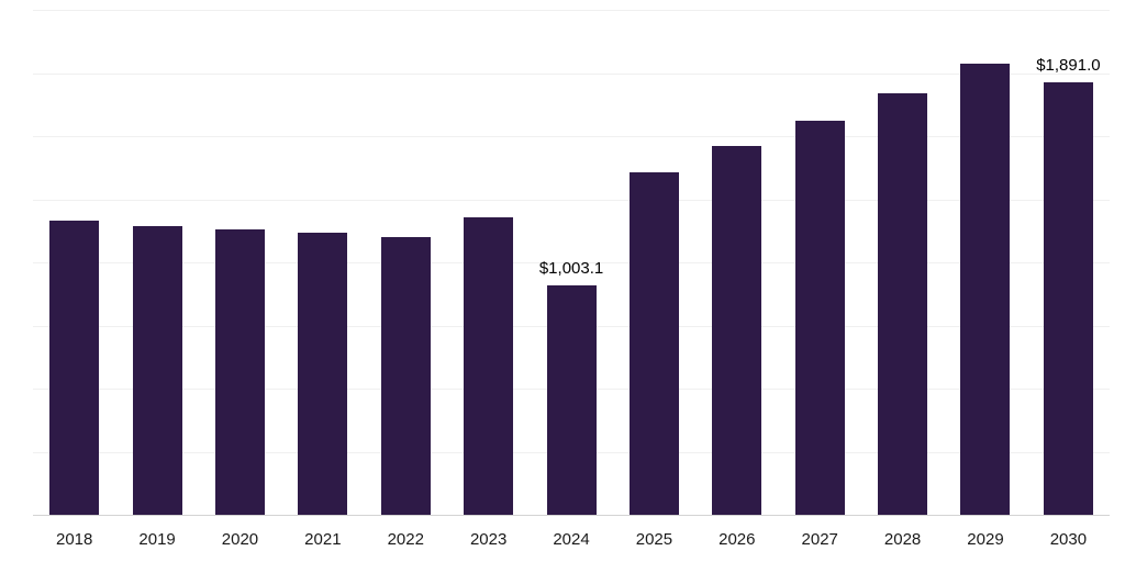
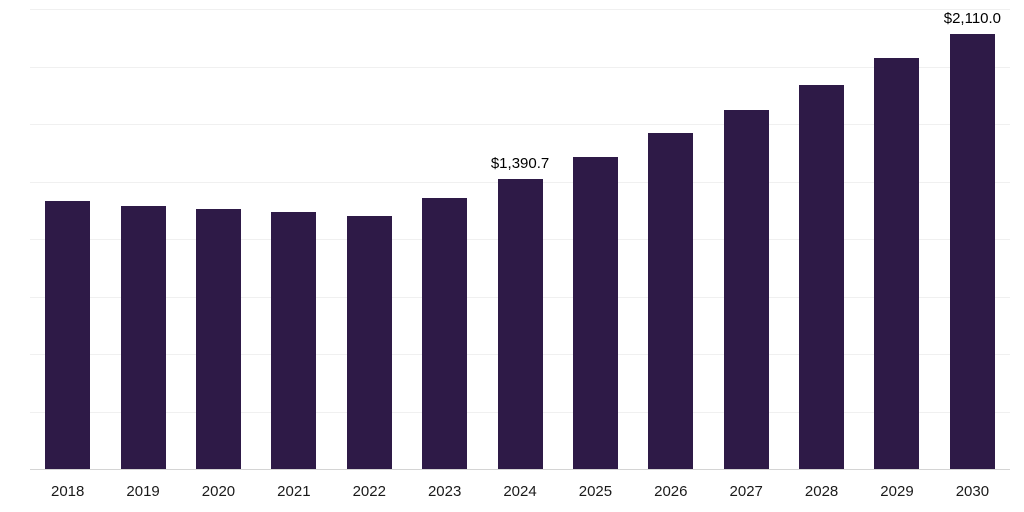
2024: $1,003.1 -> $1,390.7
2030: $1,891.0 -> $2,110.0
